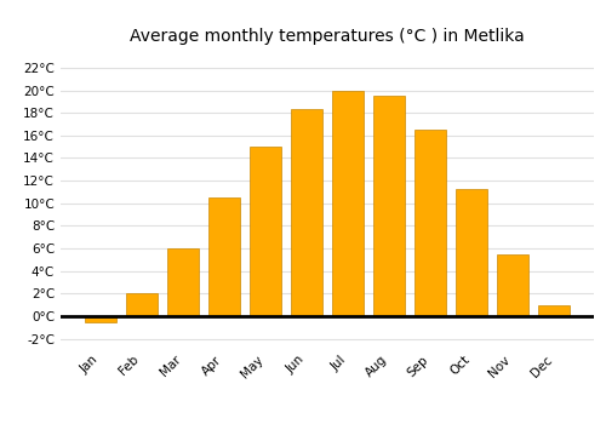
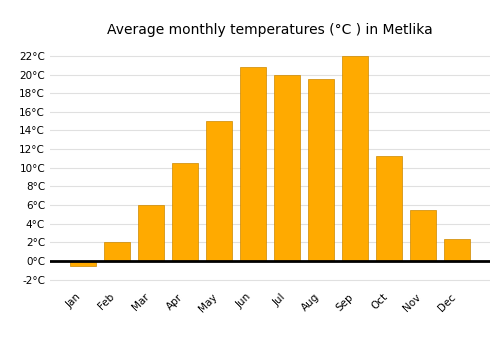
Jun: 18.3°C -> 20.8°C
Sep: 16.5°C -> 22.0°C
Dec: 1.0°C -> 2.4°C
